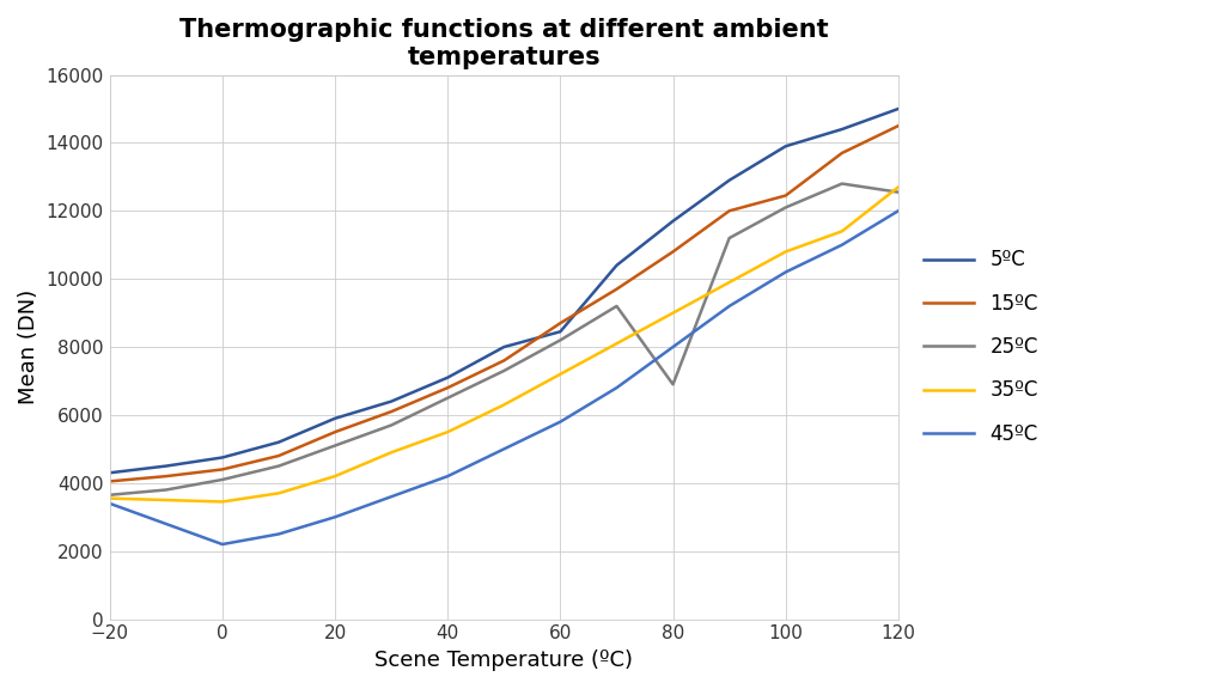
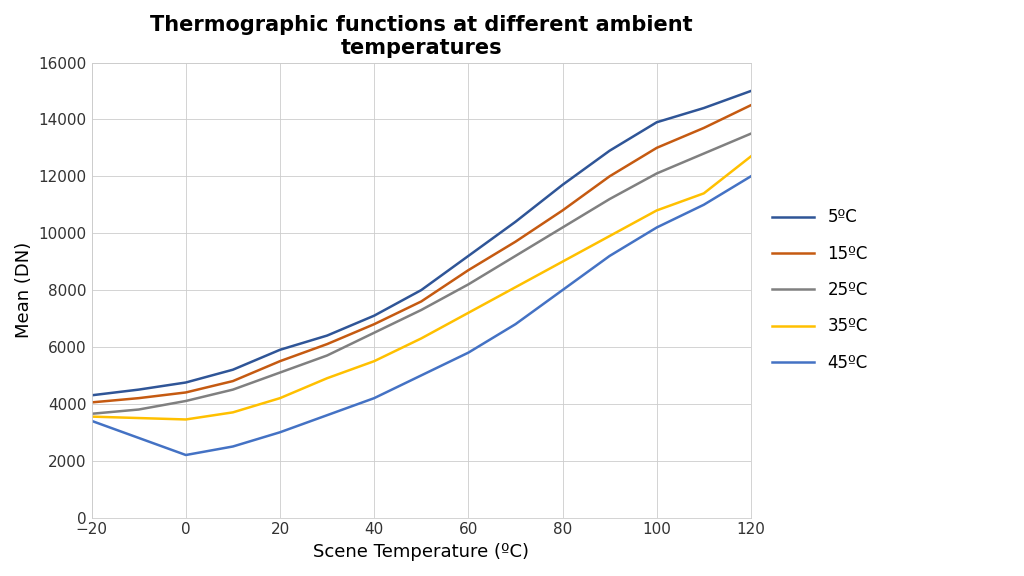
5ºC/60: 8450 -> 9200
25ºC/80: 6900 -> 10200
15ºC/100: 12450 -> 13000
25ºC/120: 12550 -> 13500
